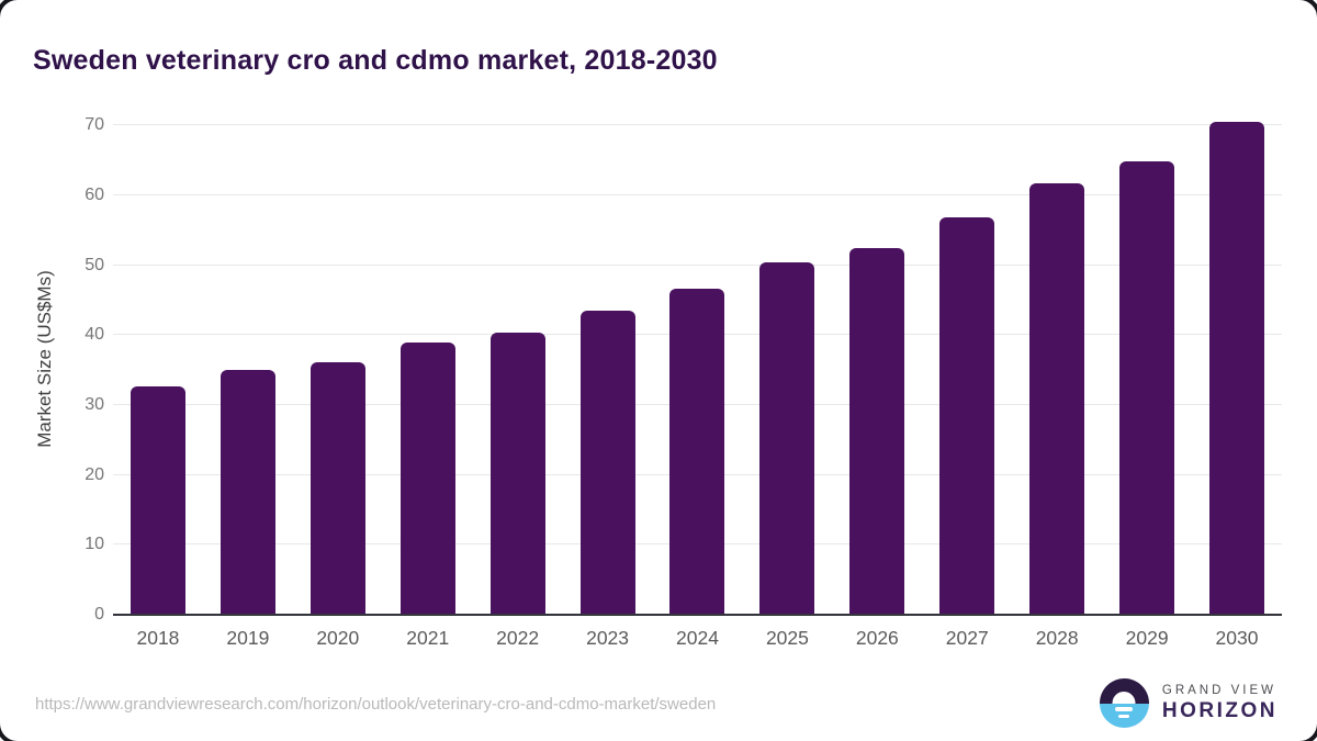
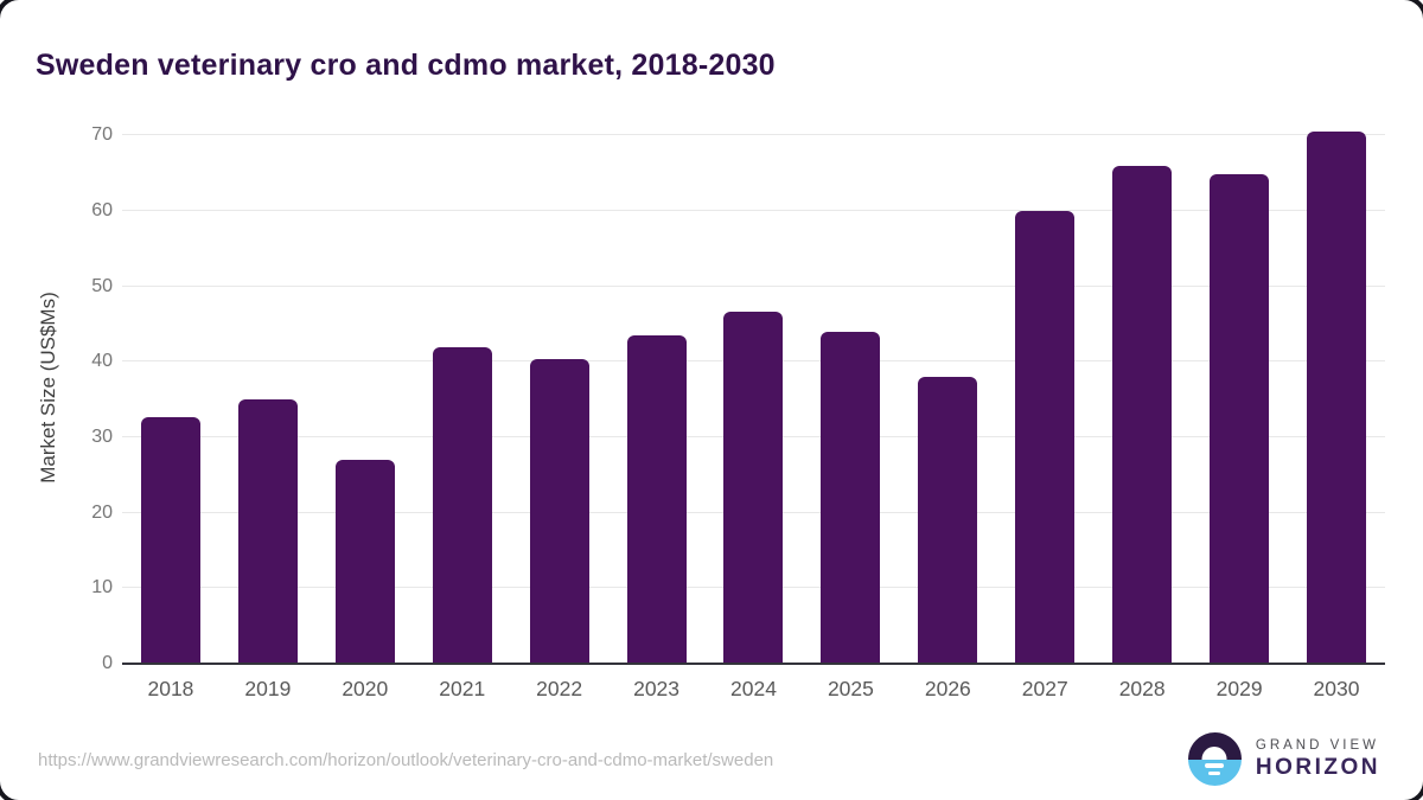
2020: 36 -> 27
2021: 39 -> 42
2025: 50 -> 44
2026: 52 -> 38
2027: 57 -> 60
2028: 62 -> 66
